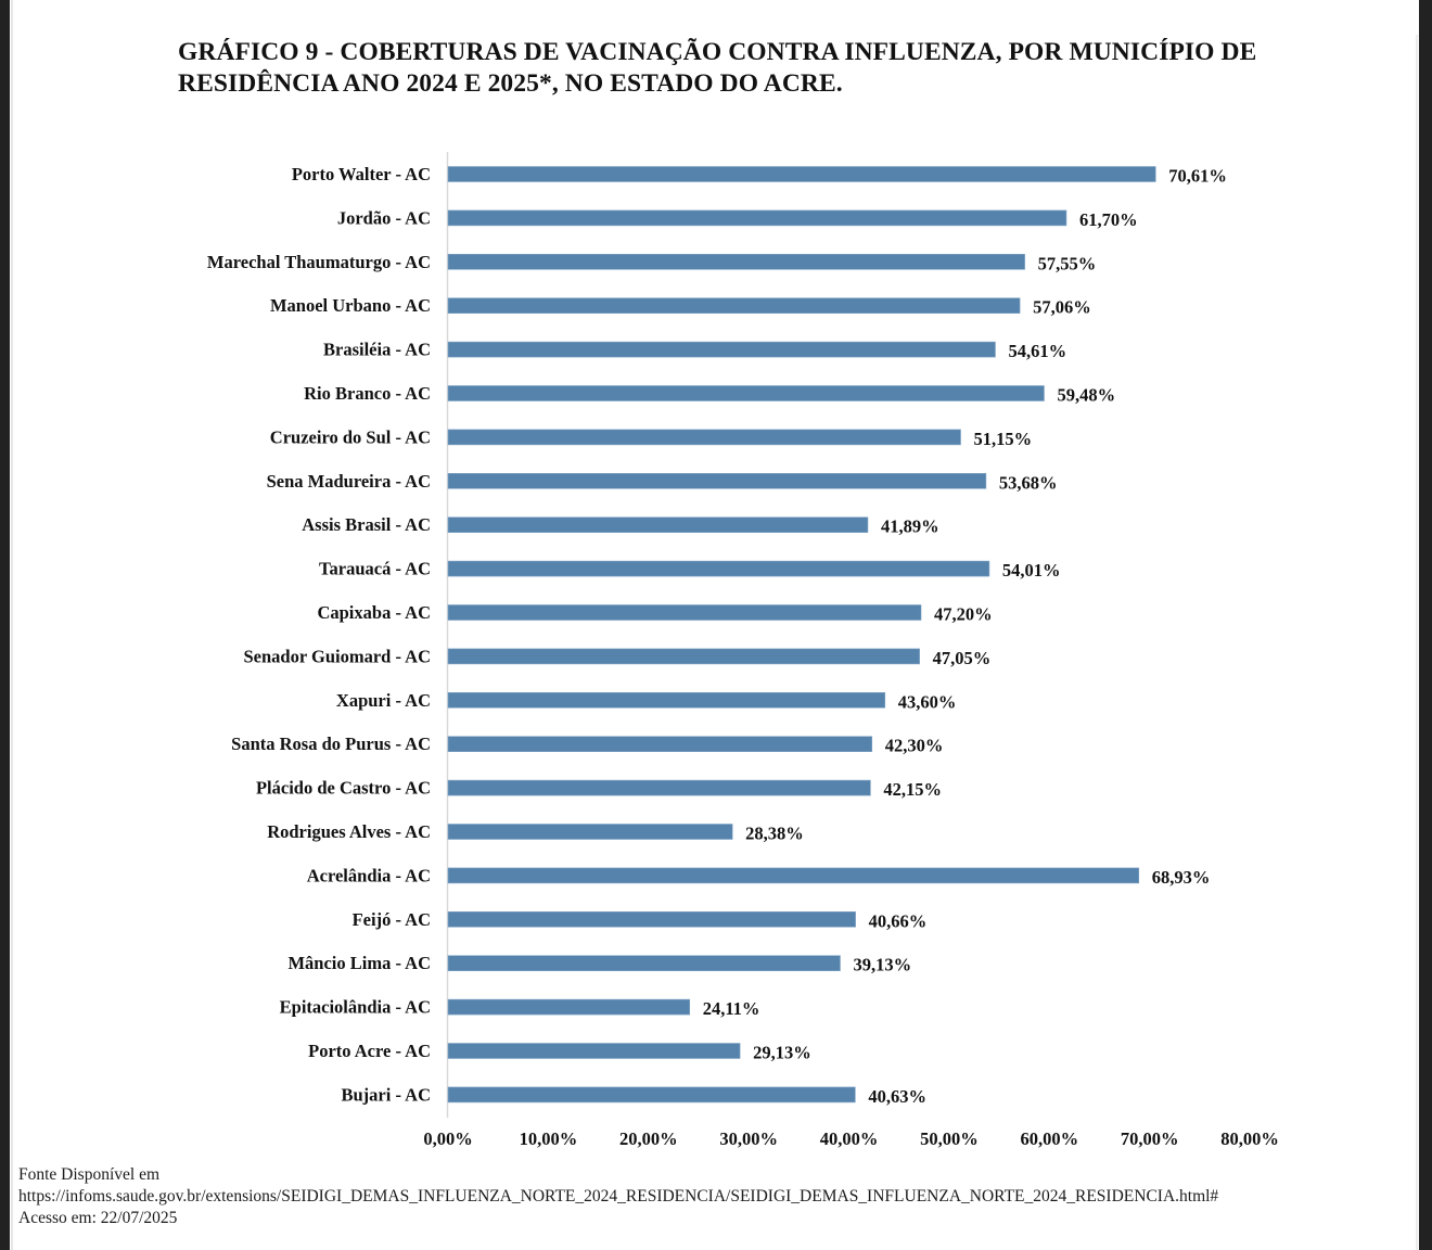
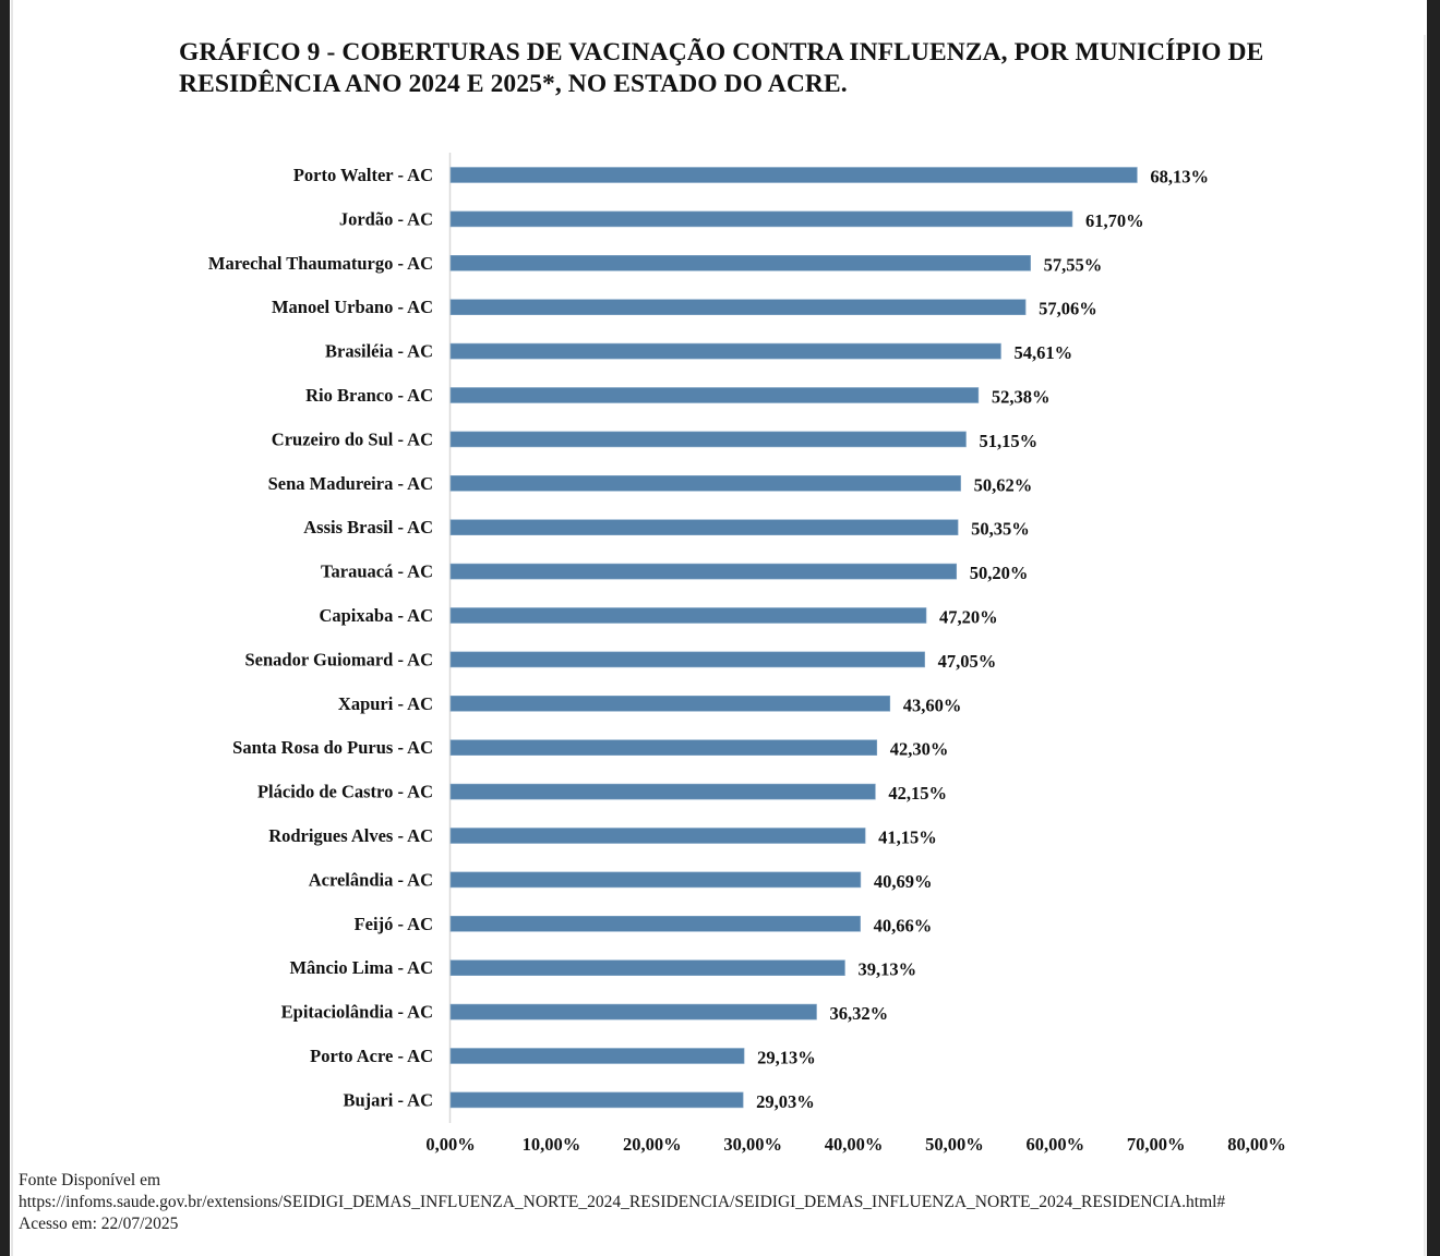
Porto Walter - AC: 70,61% -> 68,13%
Rio Branco - AC: 59,48% -> 52,38%
Sena Madureira - AC: 53,68% -> 50,62%
Assis Brasil - AC: 41,89% -> 50,35%
Tarauacá - AC: 54,01% -> 50,20%
Rodrigues Alves - AC: 28,38% -> 41,15%
Acrelândia - AC: 68,93% -> 40,69%
Epitaciolândia - AC: 24,11% -> 36,32%
Bujari - AC: 40,63% -> 29,03%
